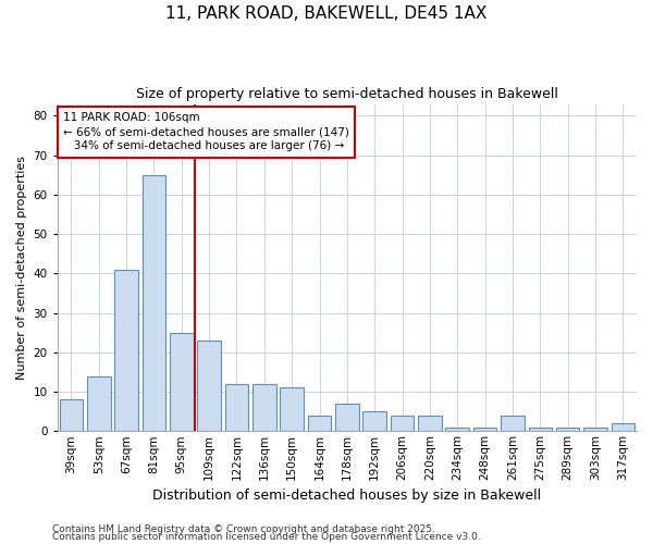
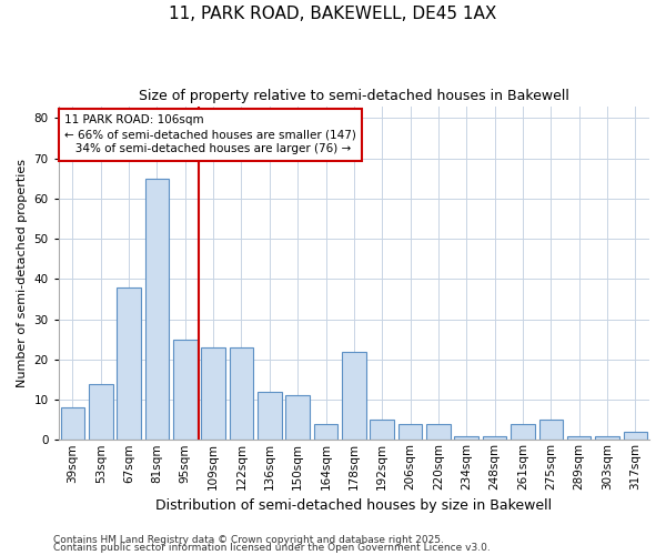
67sqm: 41 -> 38
122sqm: 12 -> 23
178sqm: 7 -> 22
275sqm: 1 -> 5
